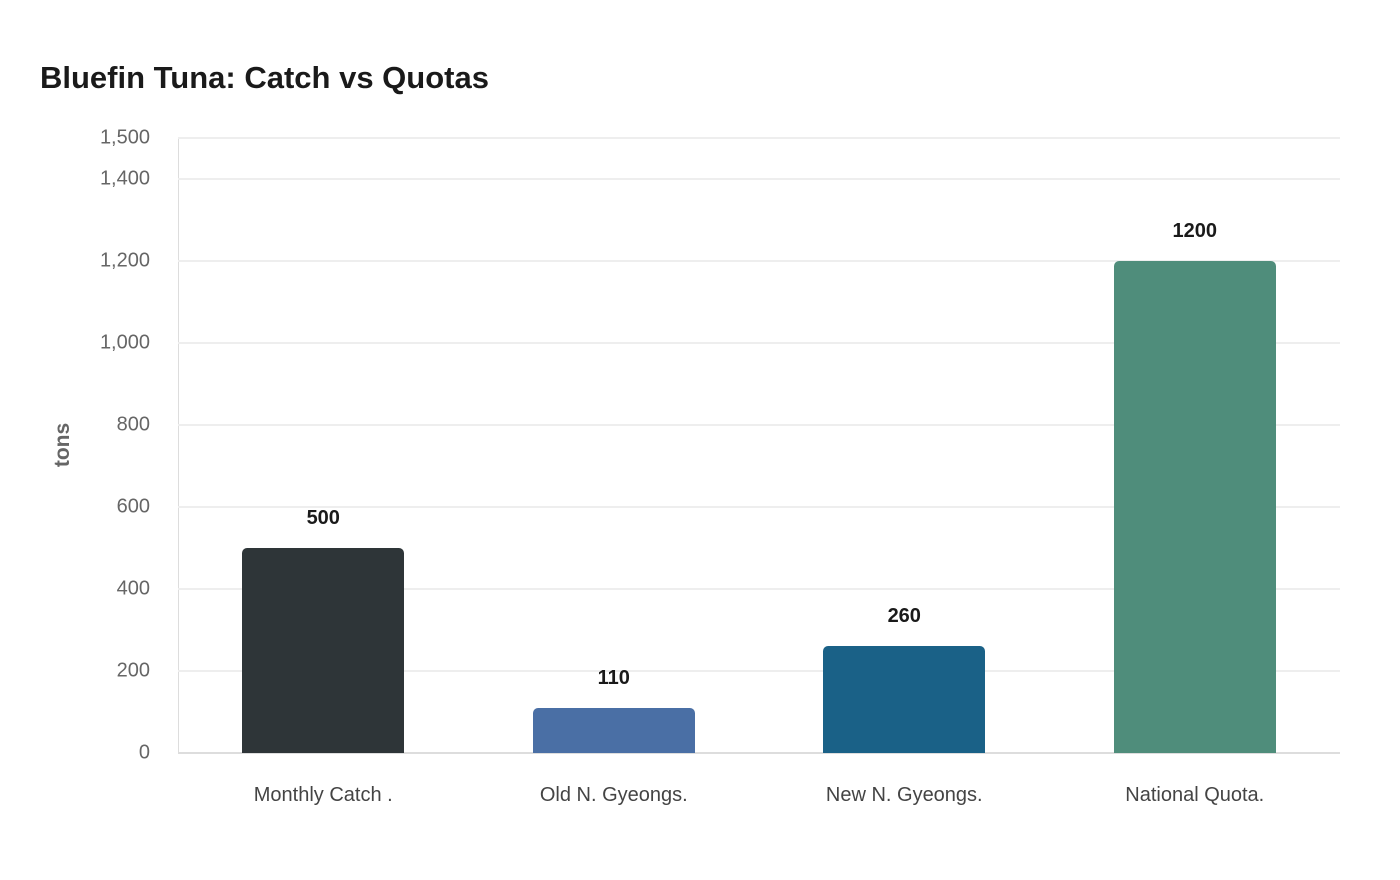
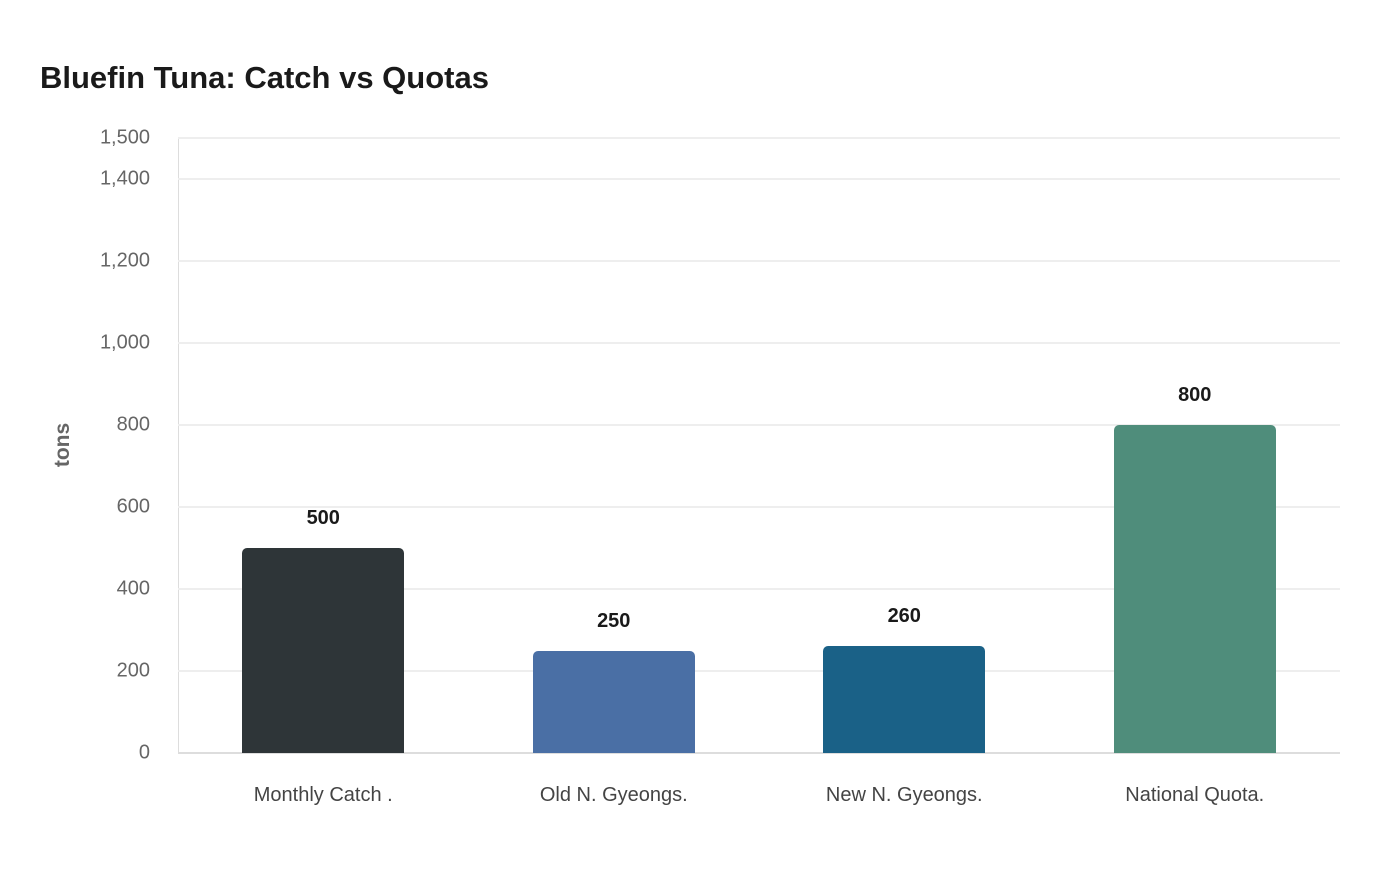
Old N. Gyeongs.: 110 -> 250
National Quota.: 1200 -> 800
